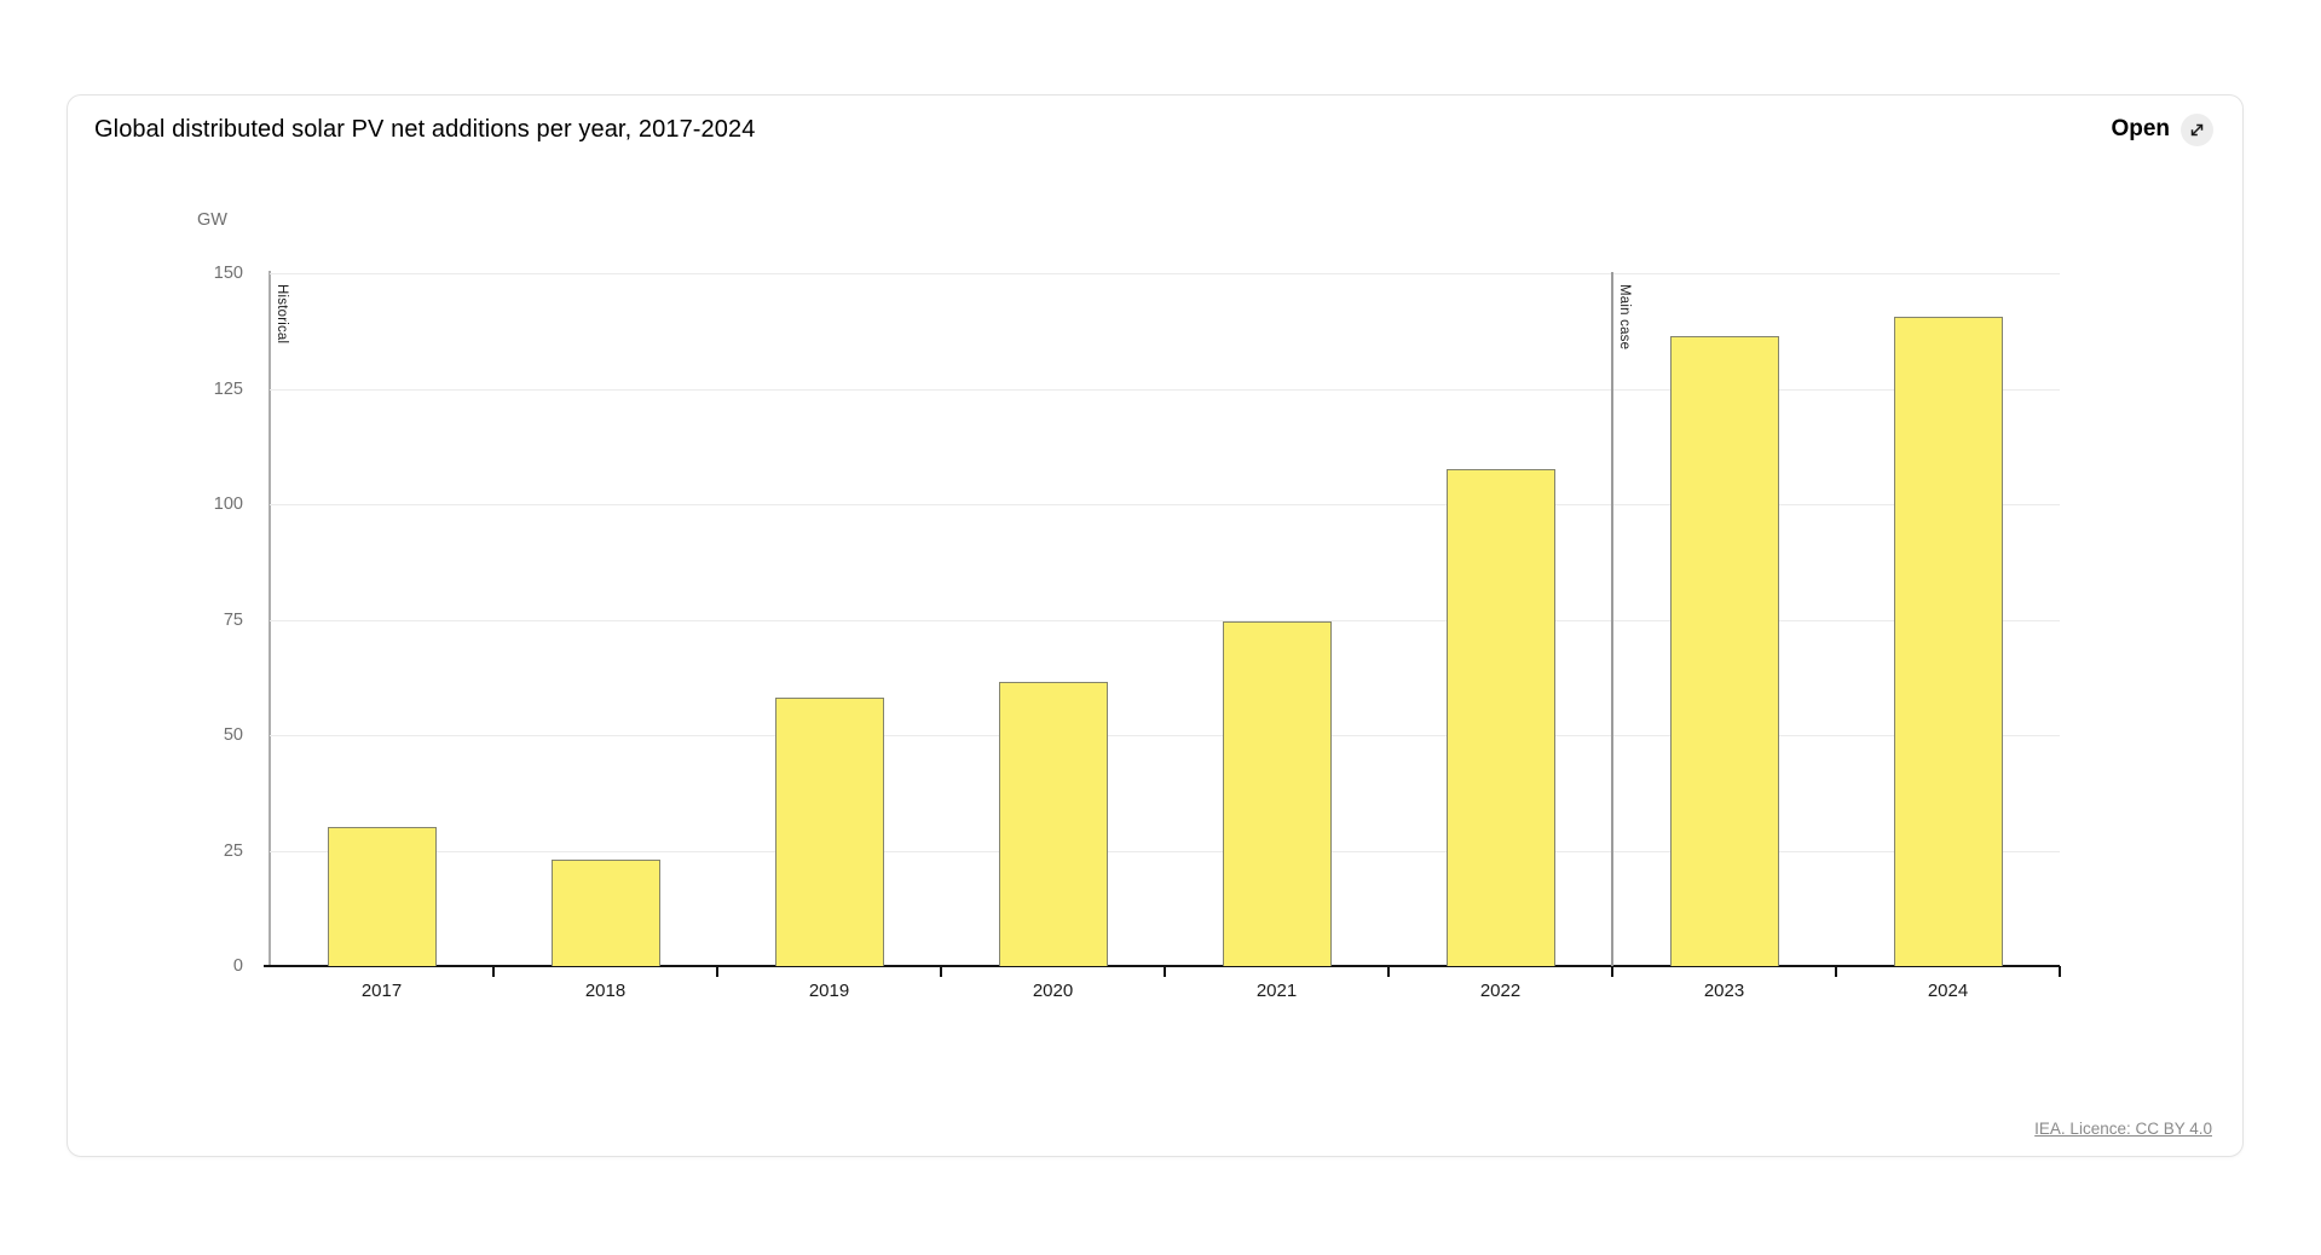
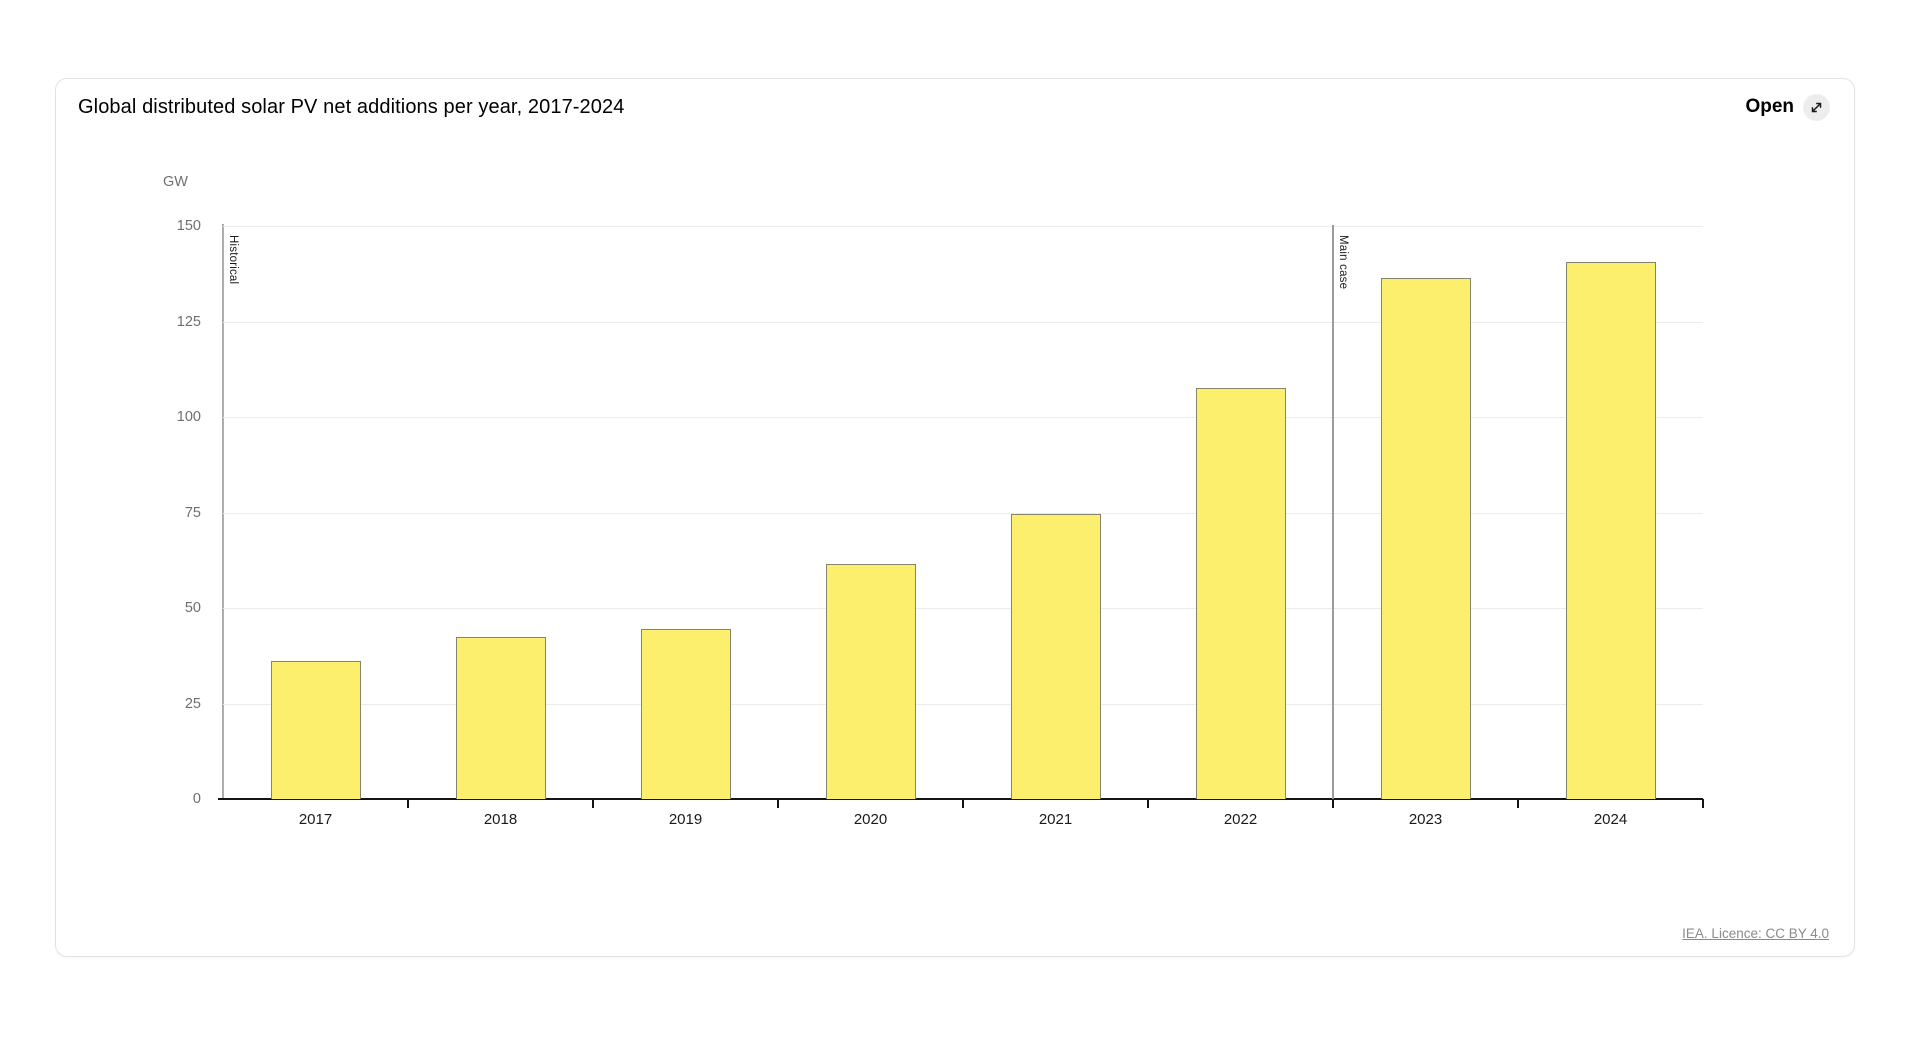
2017: 30 -> 36
2018: 23 -> 42
2019: 58 -> 44
